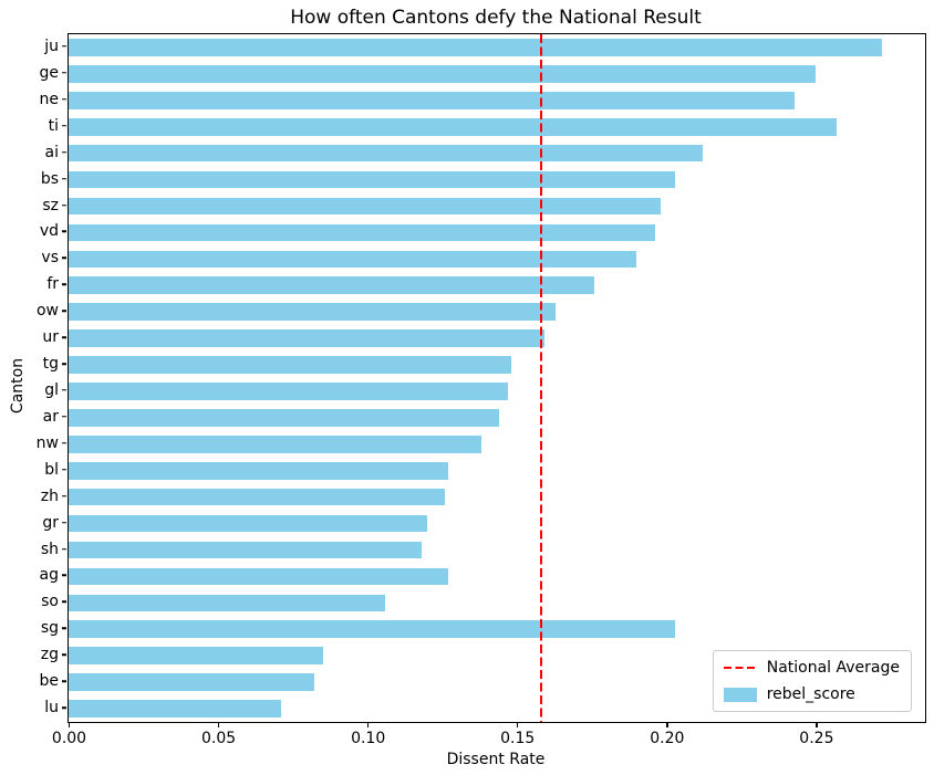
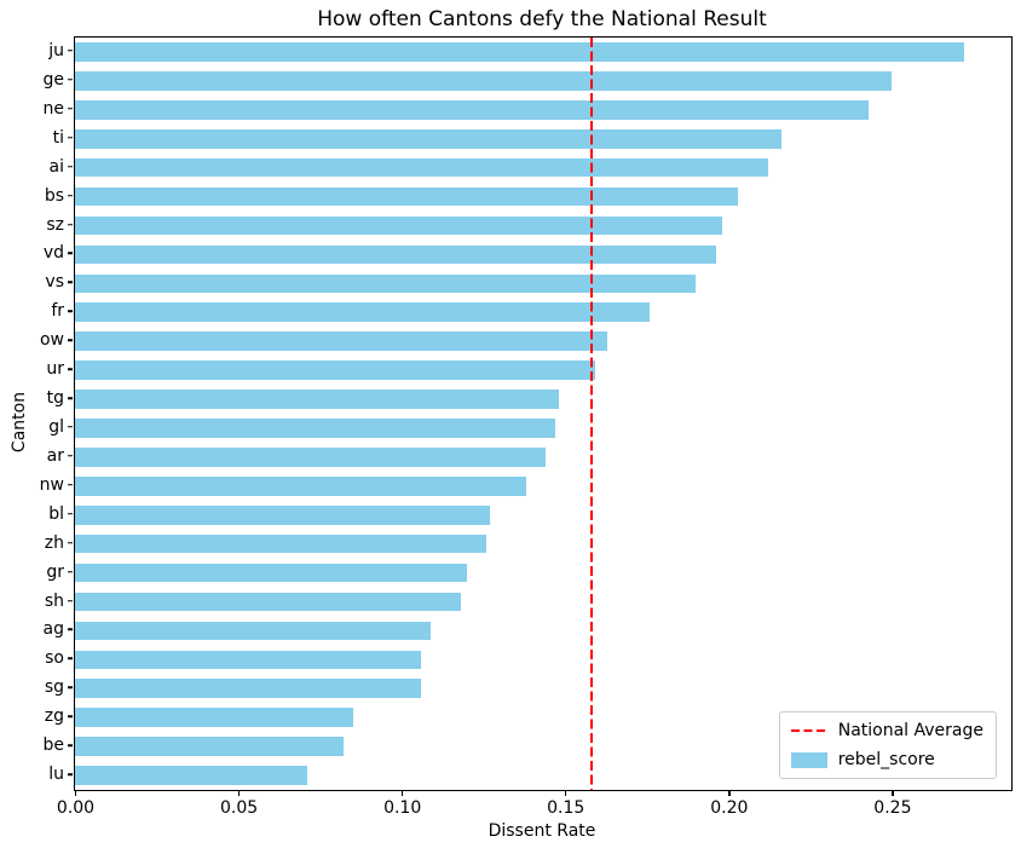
ti: 0.257 -> 0.216
ag: 0.127 -> 0.109
sg: 0.203 -> 0.106
